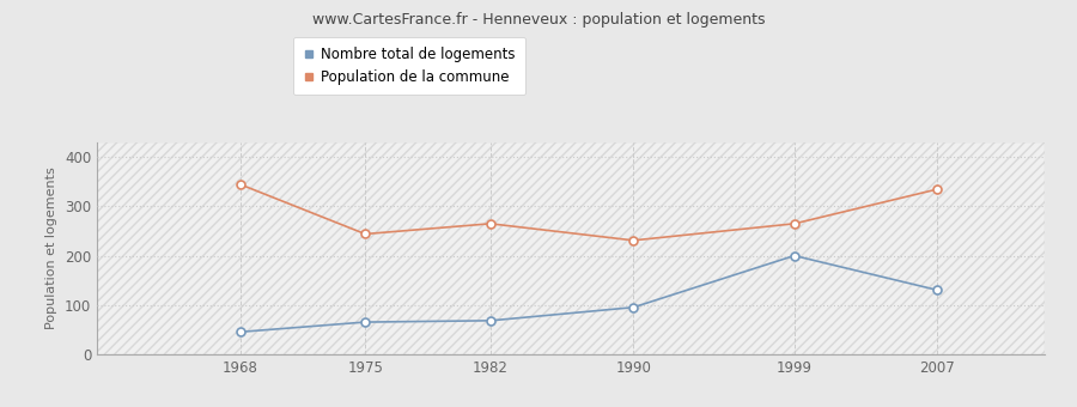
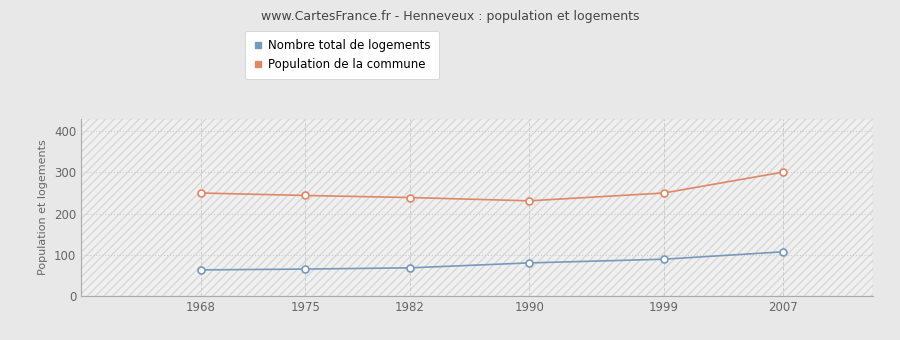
Nombre total de logements/1968: 45 -> 63
Population de la commune/1968: 345 -> 250
Population de la commune/1982: 265 -> 239
Nombre total de logements/1990: 95 -> 80
Nombre total de logements/1999: 200 -> 89
Population de la commune/1999: 265 -> 250
Nombre total de logements/2007: 130 -> 107
Population de la commune/2007: 335 -> 301
